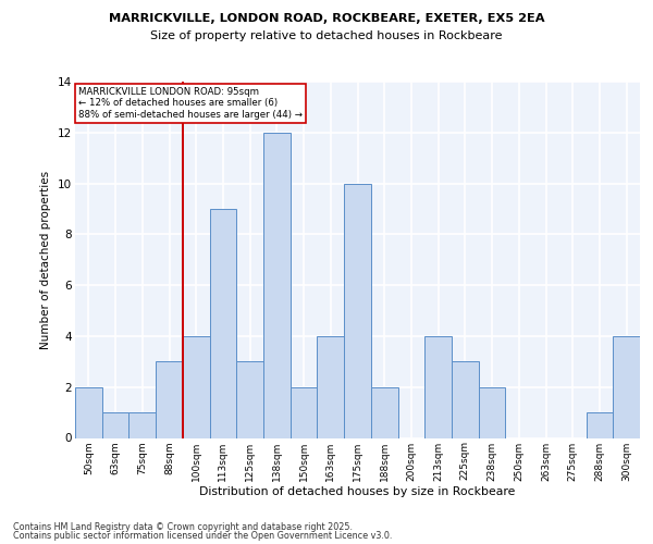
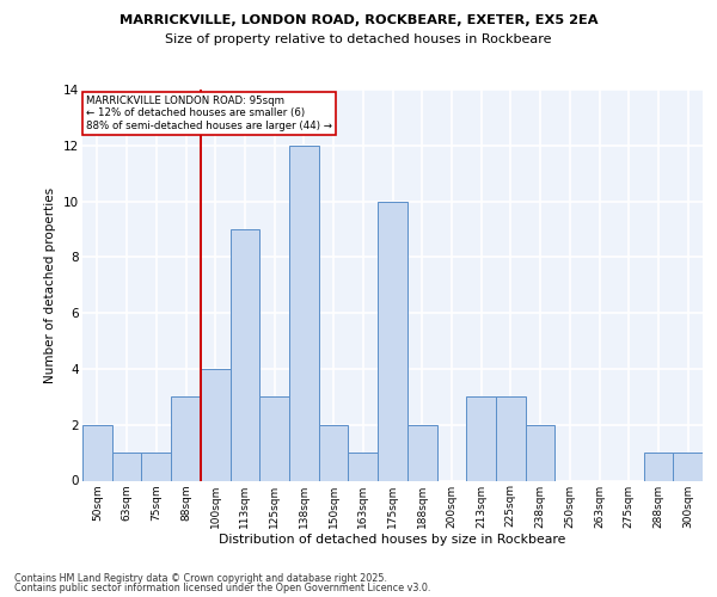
163sqm: 4 -> 1
213sqm: 4 -> 3
300sqm: 4 -> 1
